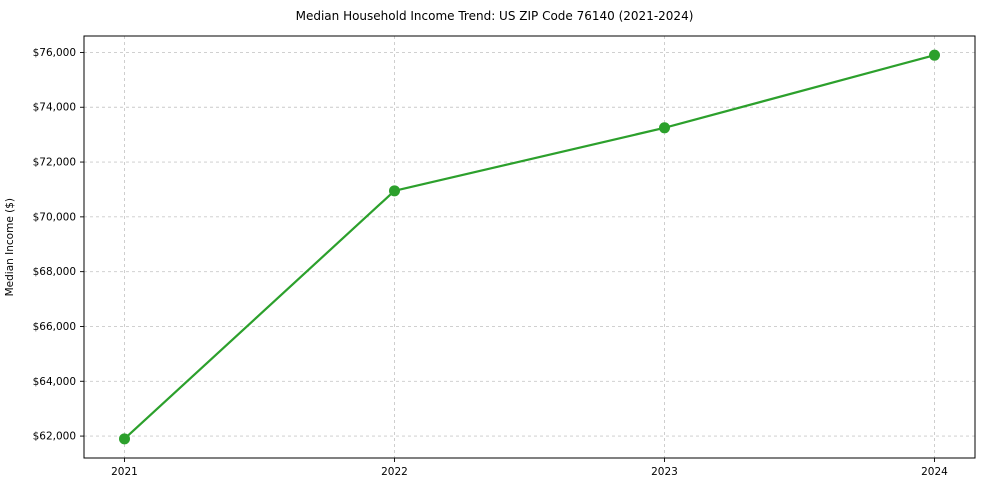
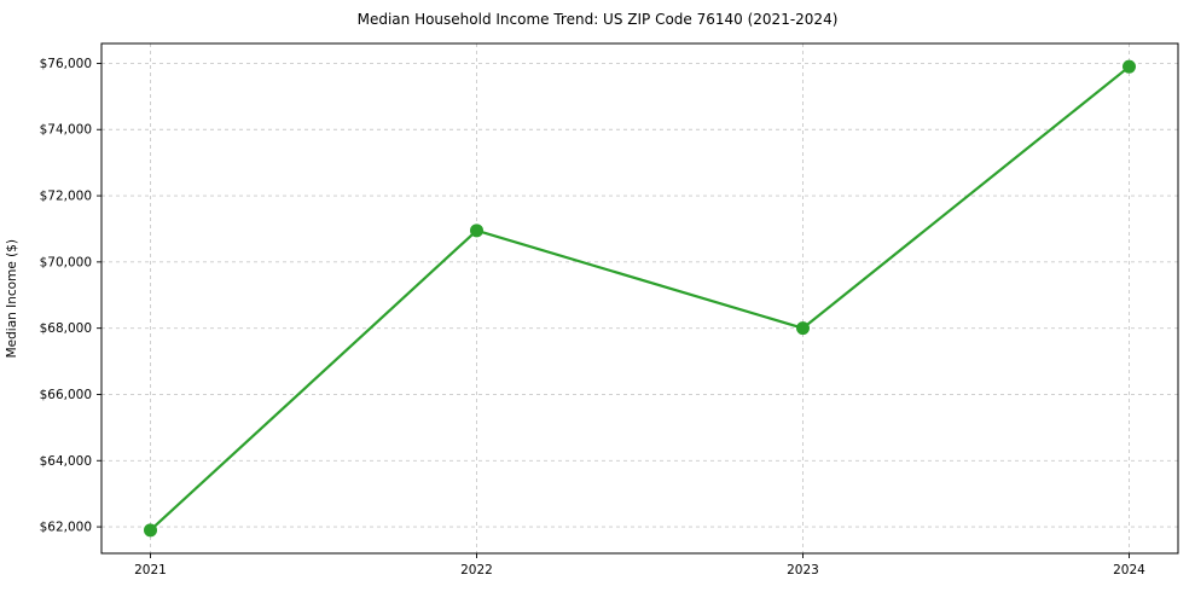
2023: $73200 -> $68000
